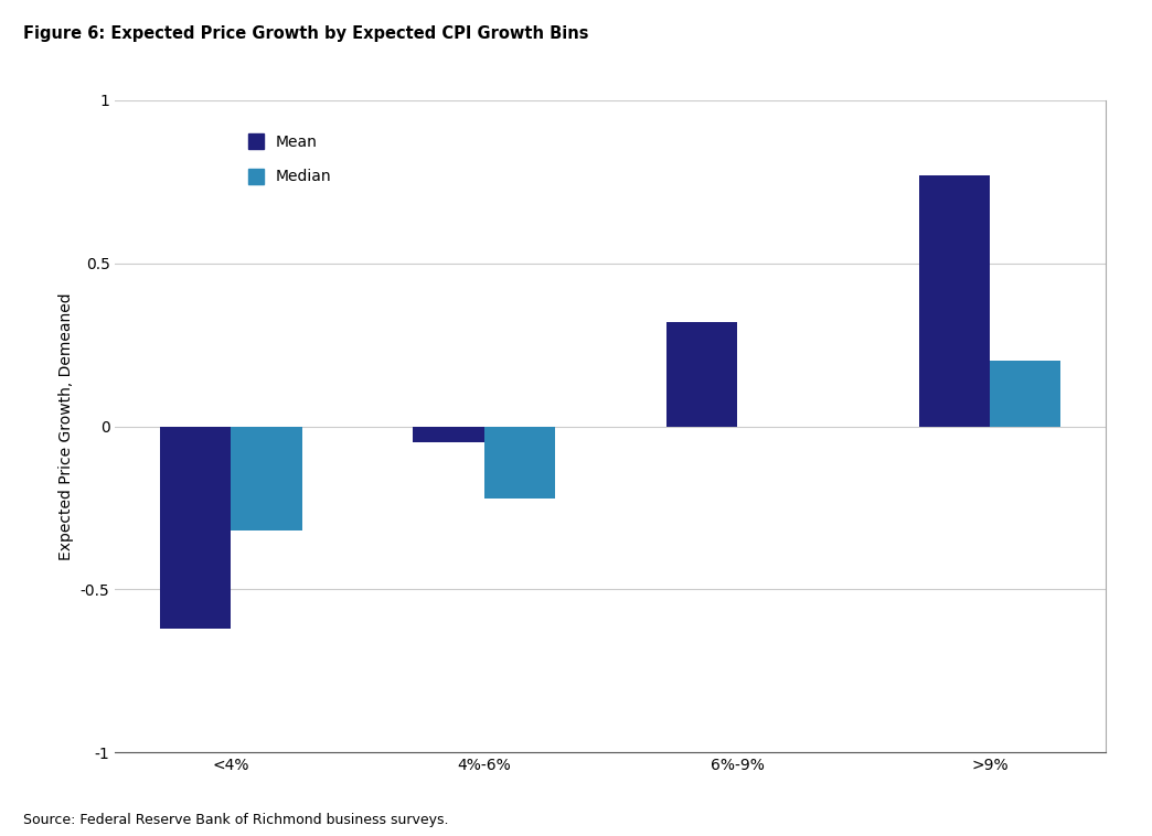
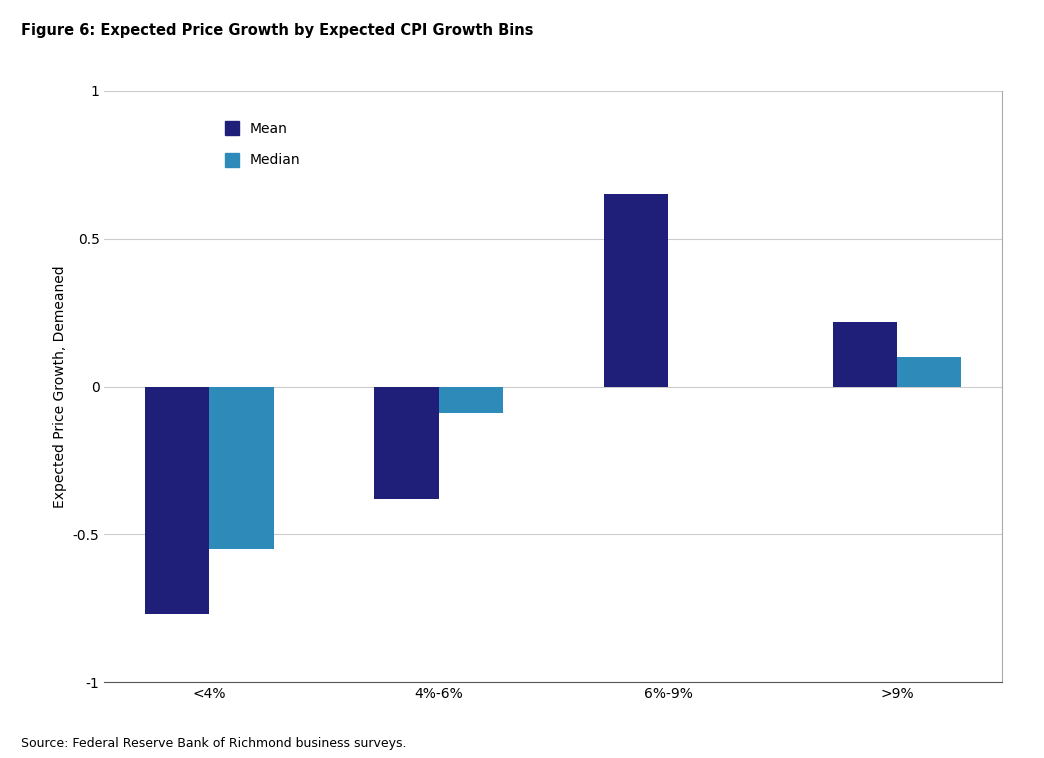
Mean/<4%: -0.62 -> -0.77
Median/<4%: -0.32 -> -0.55
Mean/4%-6%: -0.05 -> -0.38
Median/4%-6%: -0.22 -> -0.09
Mean/6%-9%: 0.32 -> 0.65
Mean/>9%: 0.77 -> 0.22
Median/>9%: 0.20 -> 0.10
